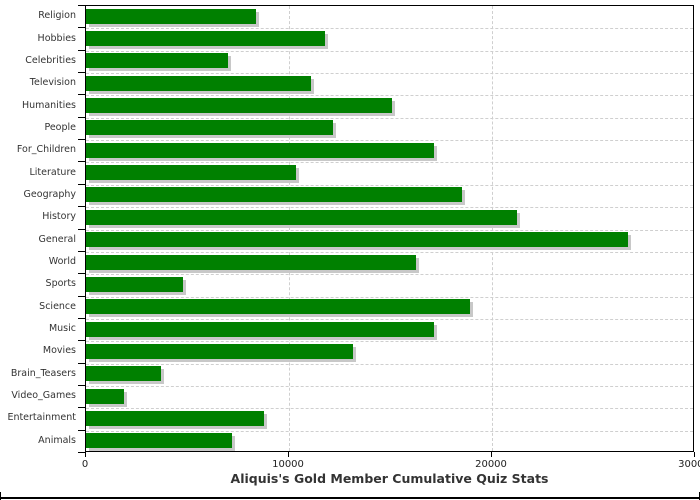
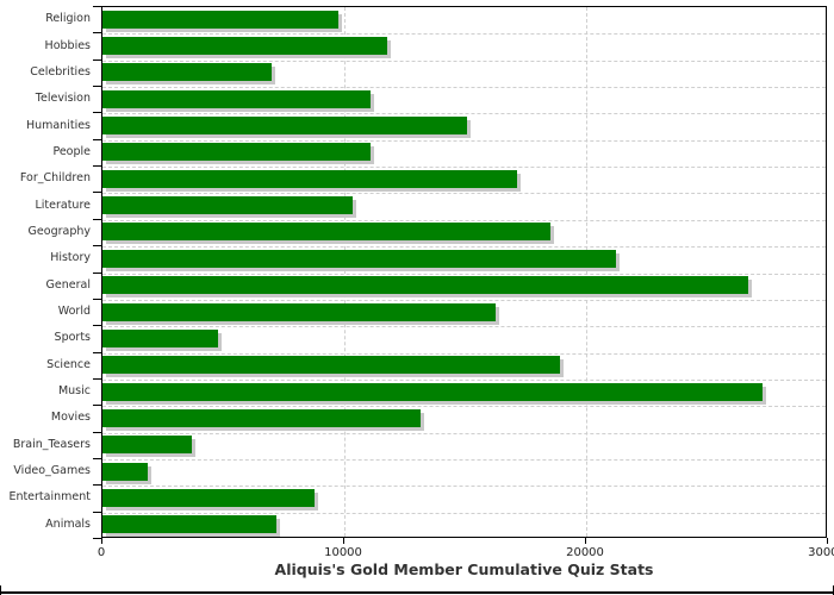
Religion: 8400 -> 9800
People: 12200 -> 11100
Music: 17200 -> 27400
